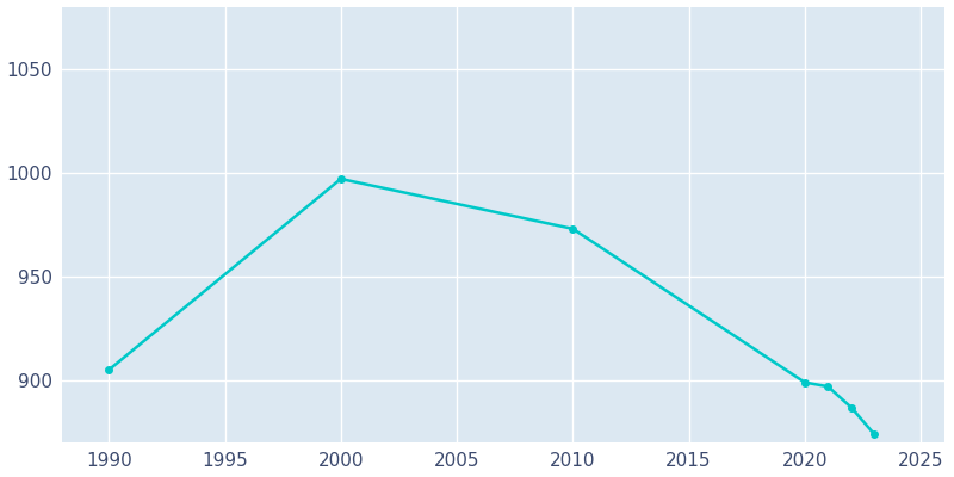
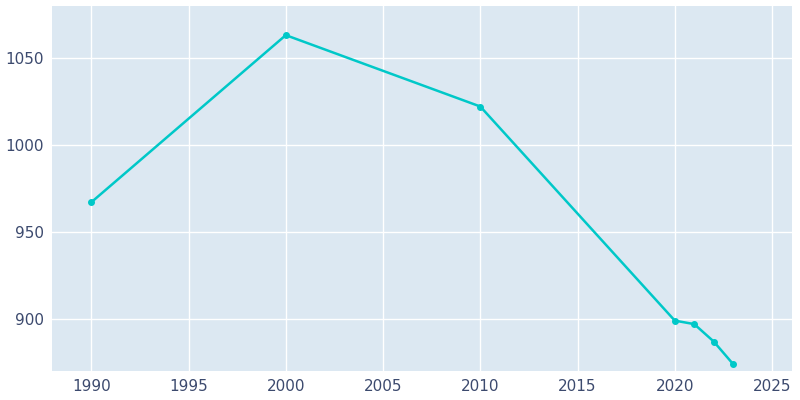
1990: 905 -> 967
2000: 997 -> 1063
2010: 973 -> 1022
